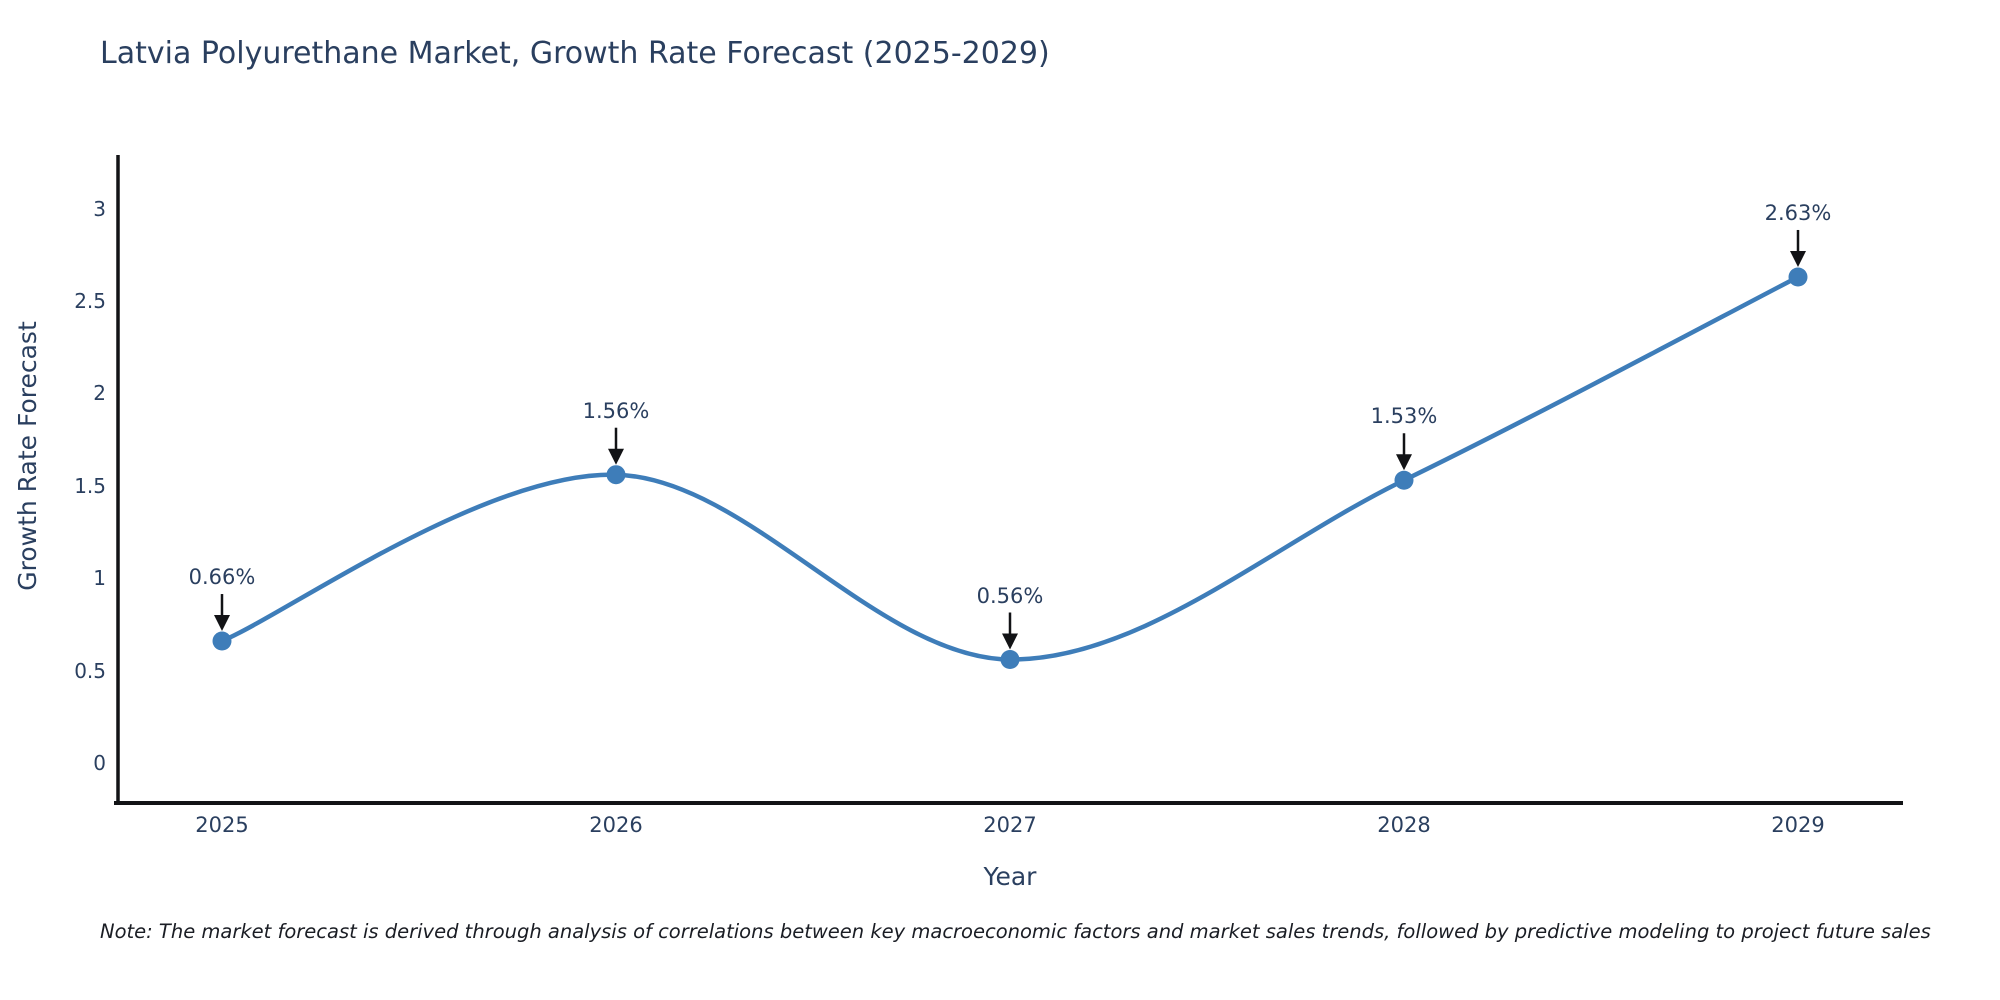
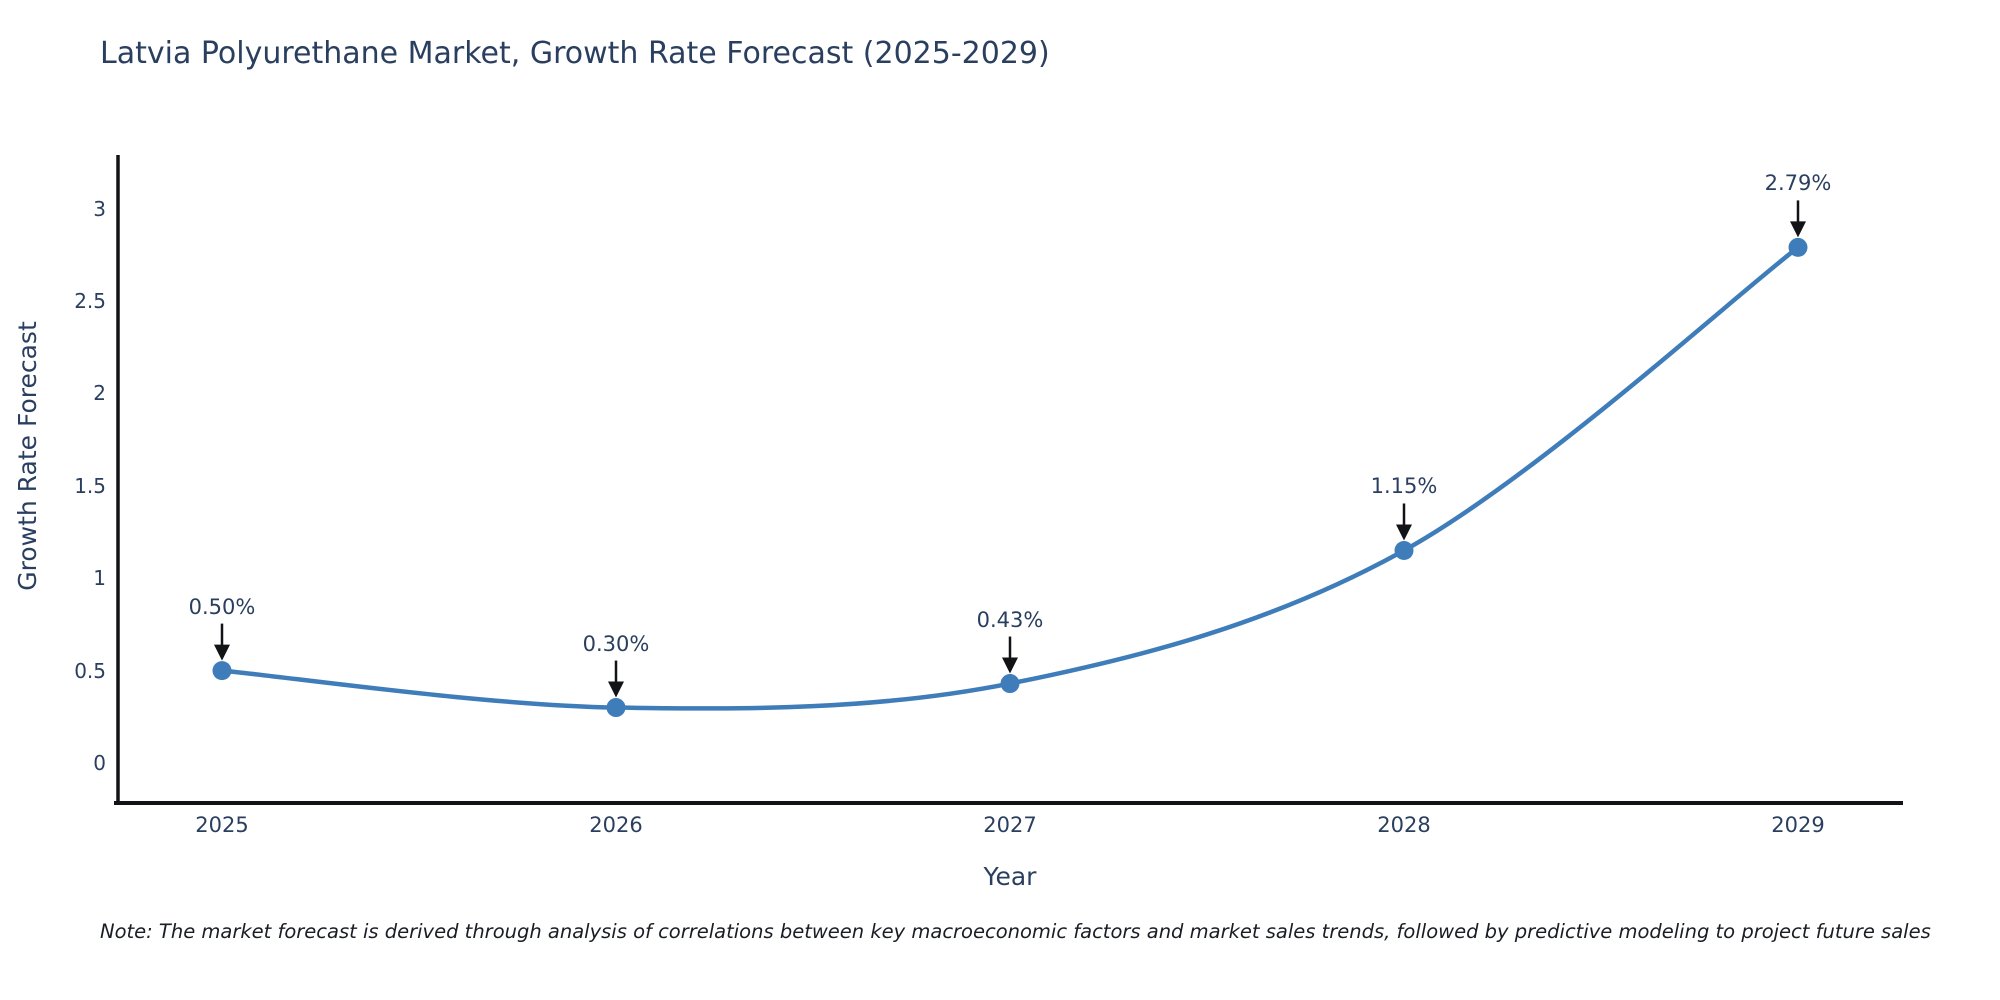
2025: 0.66% -> 0.50%
2026: 1.56% -> 0.30%
2027: 0.56% -> 0.43%
2028: 1.53% -> 1.15%
2029: 2.63% -> 2.79%
